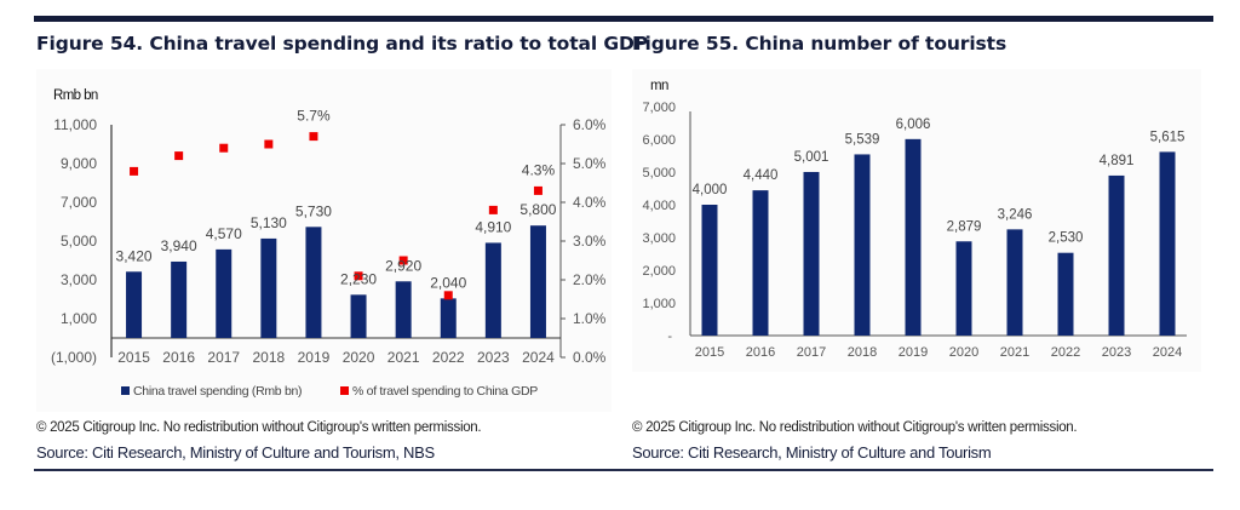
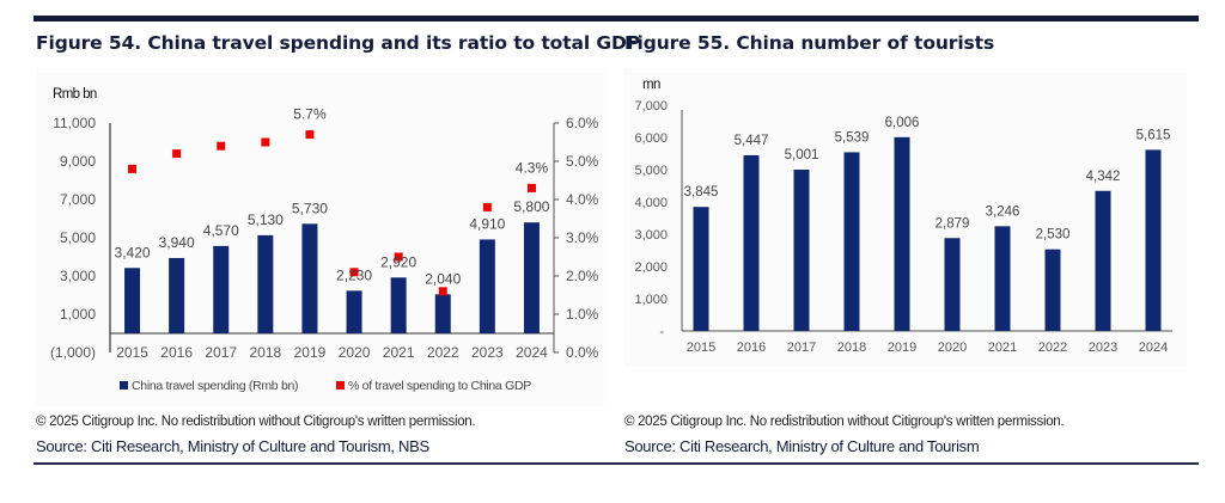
Figure 55. China number of tourists/2015: 4,000 -> 3,845
Figure 55. China number of tourists/2016: 4,440 -> 5,447
Figure 55. China number of tourists/2023: 4,891 -> 4,342
